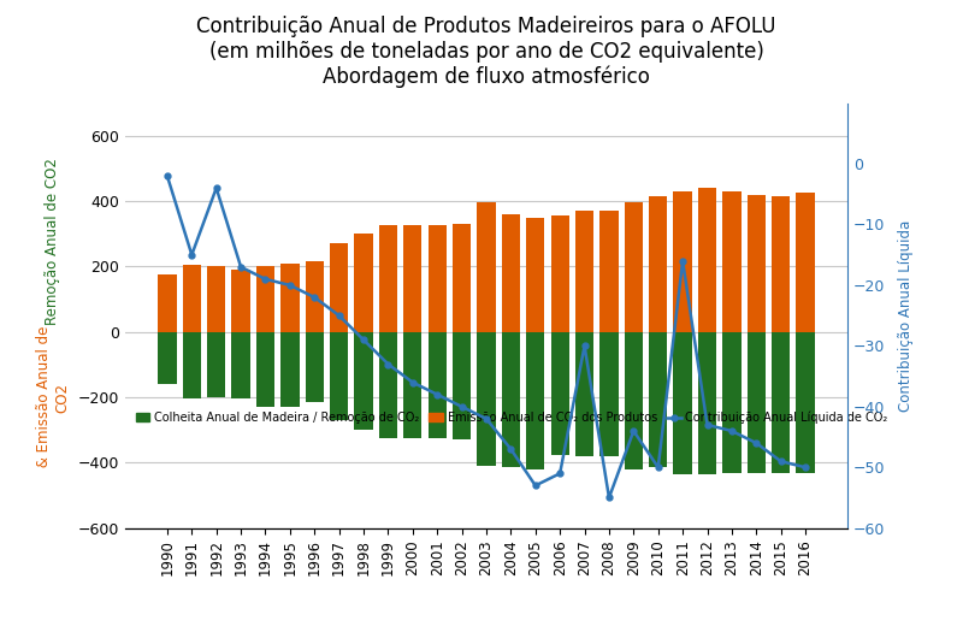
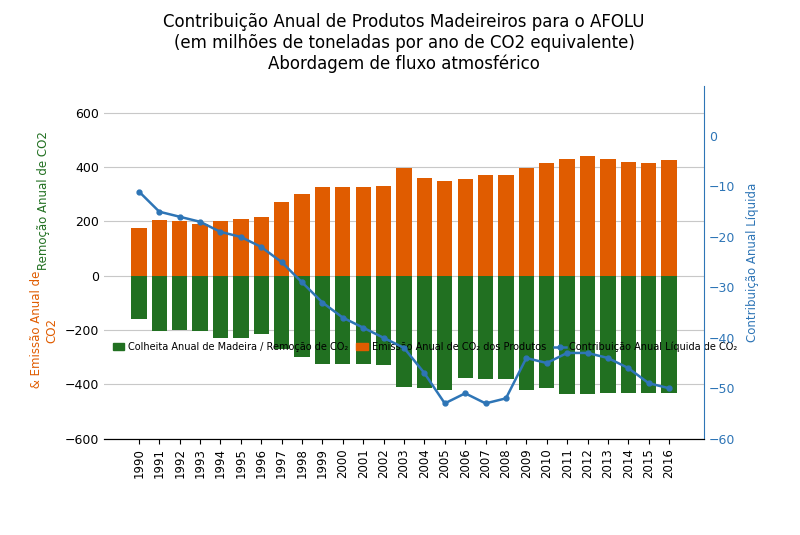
Contribuição Anual Líquida de CO₂/1990: -2 -> -11
Contribuição Anual Líquida de CO₂/1992: -4 -> -16
Contribuição Anual Líquida de CO₂/2007: -30 -> -53
Contribuição Anual Líquida de CO₂/2008: -55 -> -52
Contribuição Anual Líquida de CO₂/2010: -50 -> -45
Contribuição Anual Líquida de CO₂/2011: -16 -> -43
